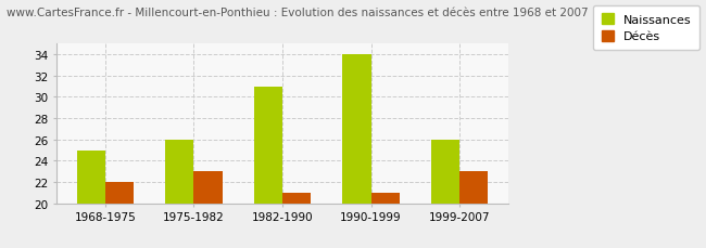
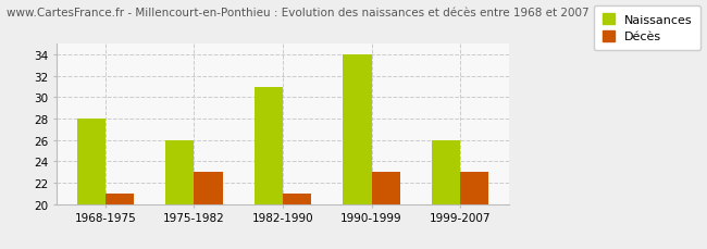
Naissances/1968-1975: 25 -> 28
Décès/1968-1975: 22 -> 21
Décès/1990-1999: 21 -> 23
